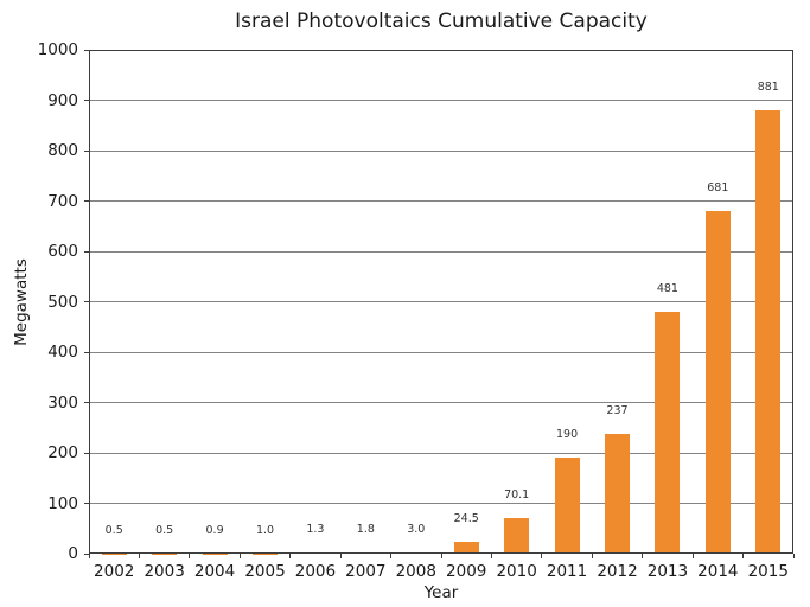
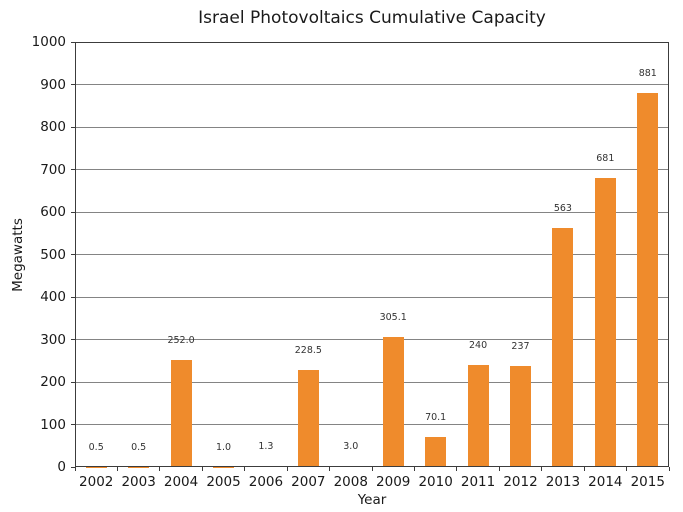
2004: 0.9 -> 252.0
2007: 1.8 -> 228.5
2009: 24.5 -> 305.1
2011: 190 -> 240
2013: 481 -> 563
